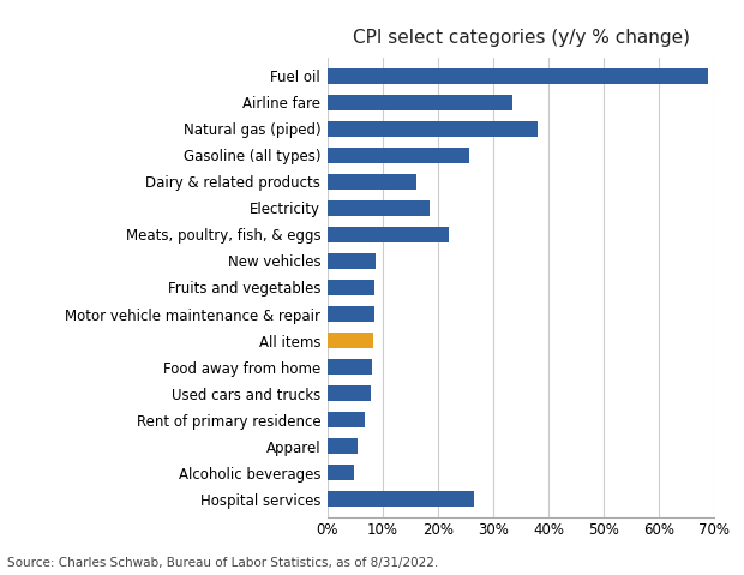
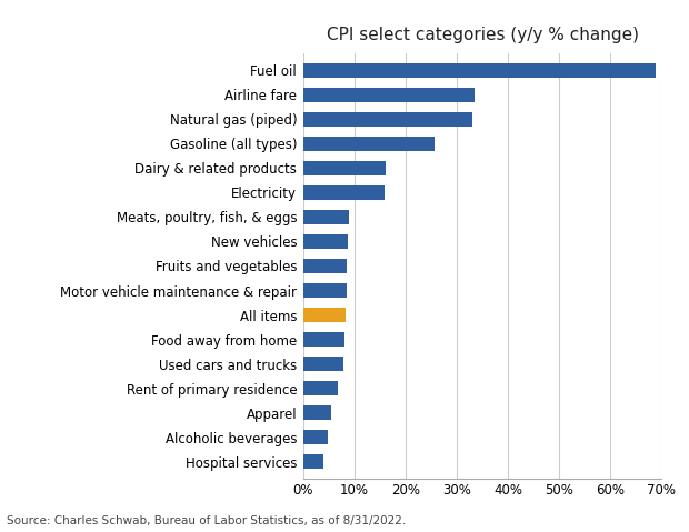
Natural gas (piped): 38.0% -> 33.1%
Electricity: 18.5% -> 15.8%
Meats, poultry, fish, & eggs: 22.0% -> 9.0%
Hospital services: 26.5% -> 4.0%
